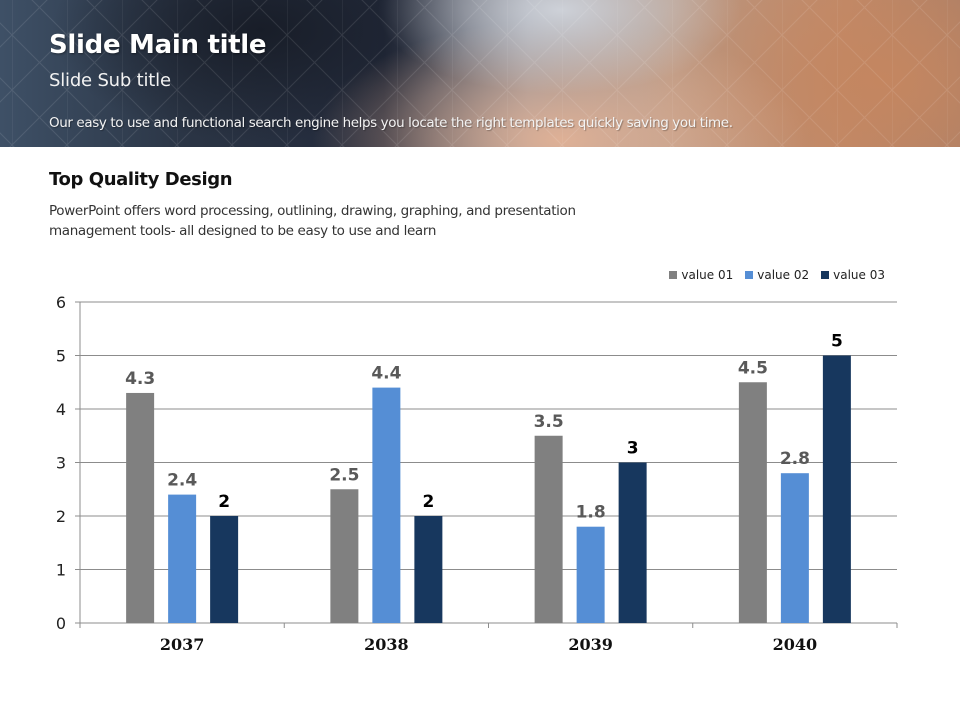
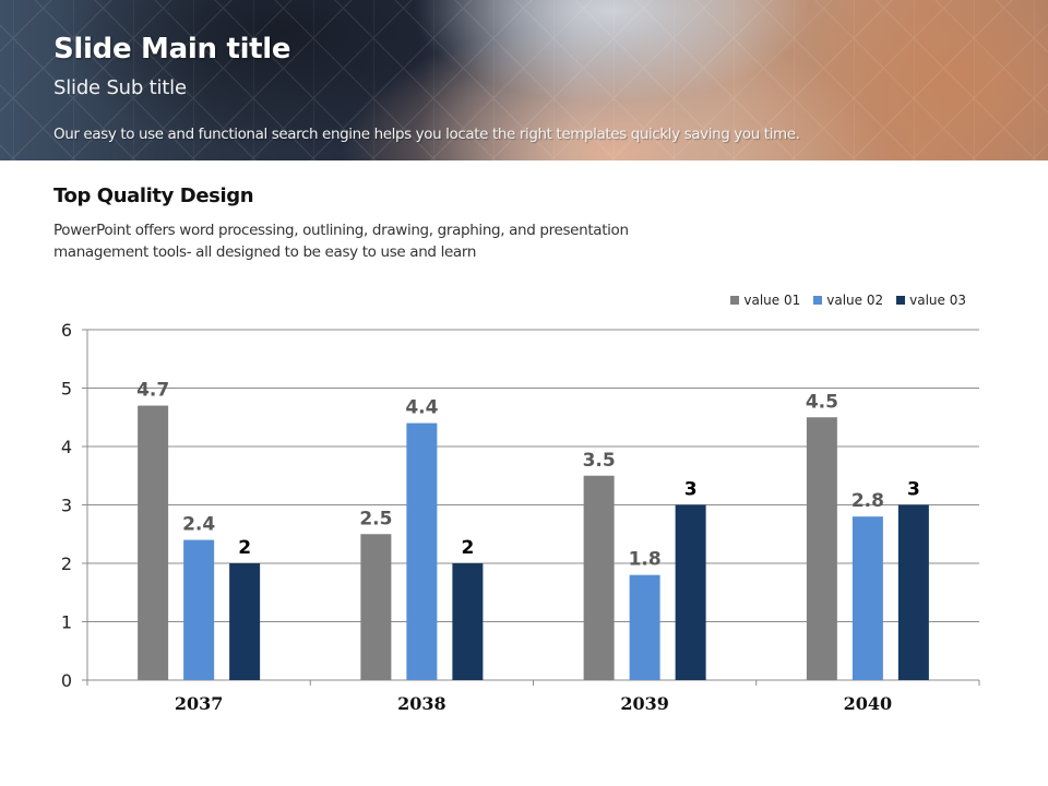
value 01/2037: 4.3 -> 4.7
value 03/2040: 5 -> 3
